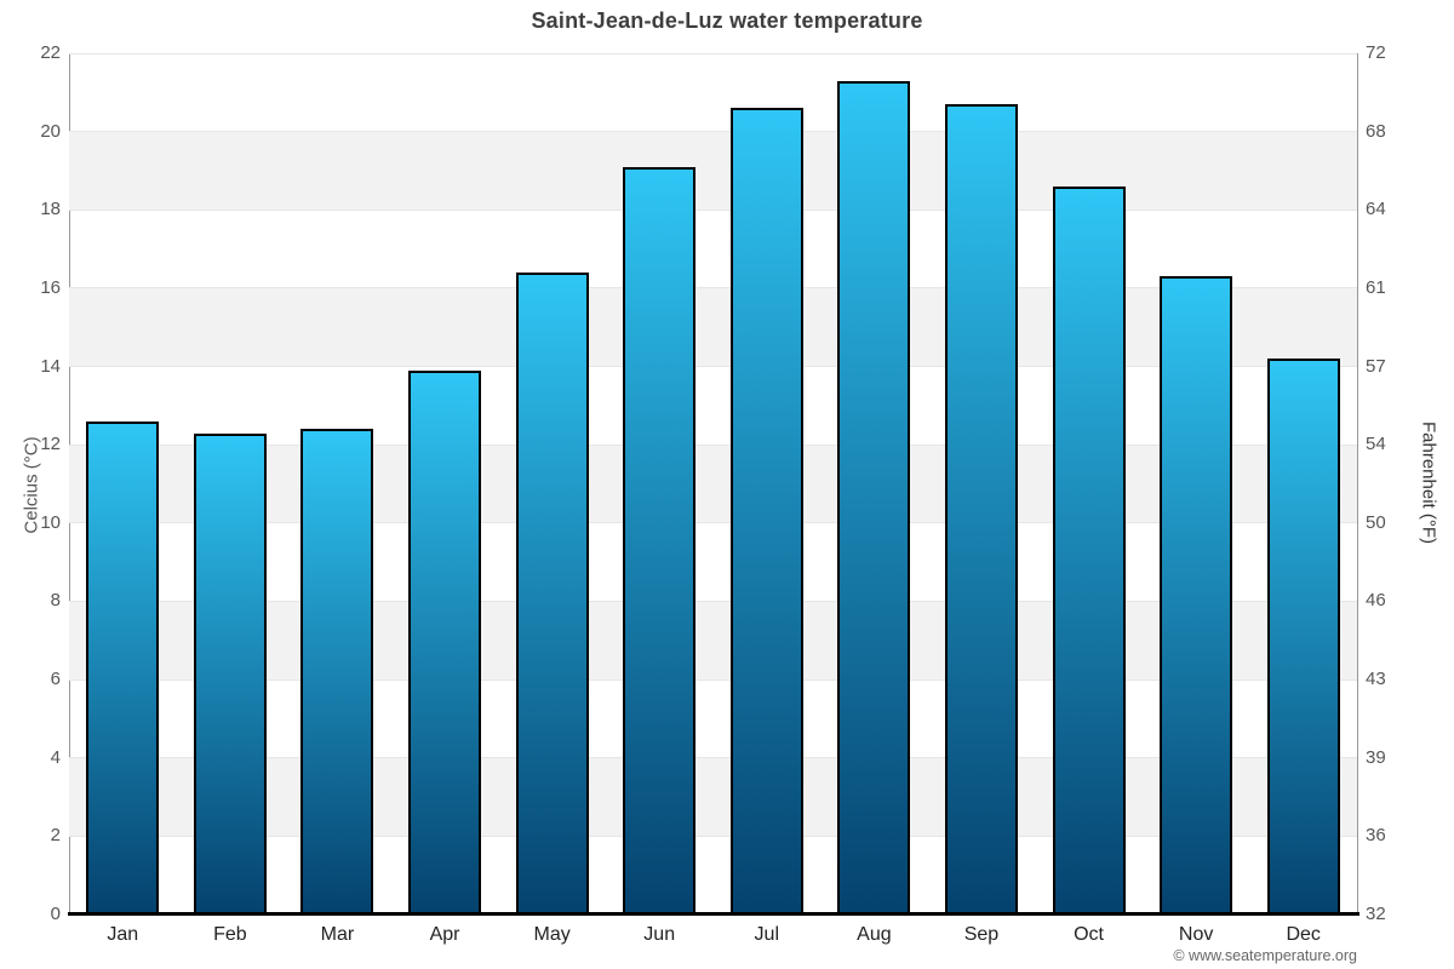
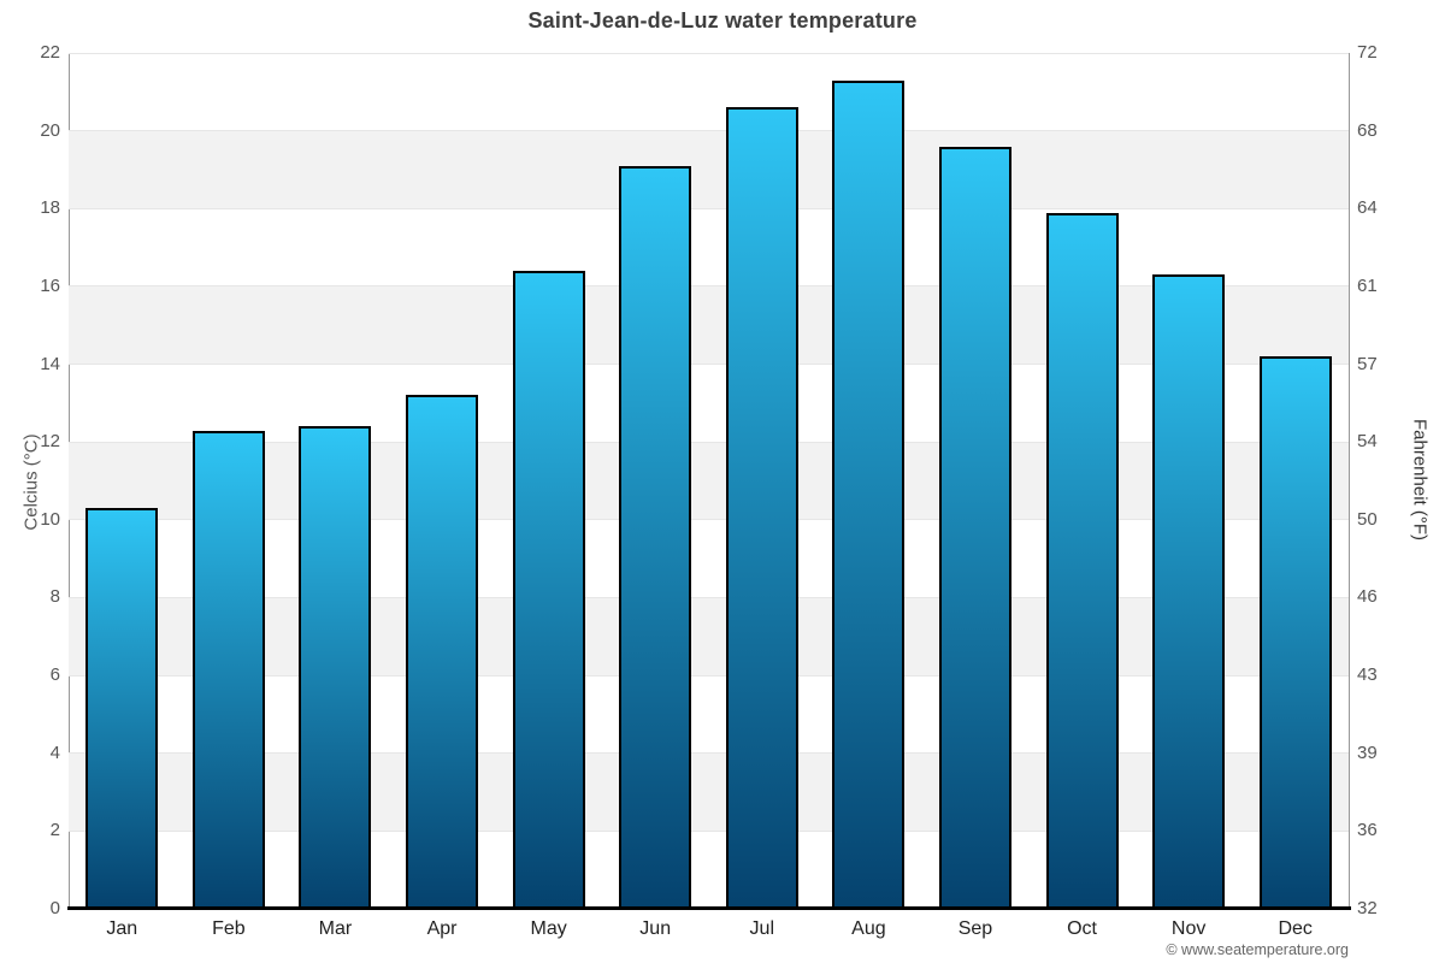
Jan: 12.6 -> 10.3
Apr: 13.9 -> 13.2
Sep: 20.7 -> 19.6
Oct: 18.6 -> 17.9
